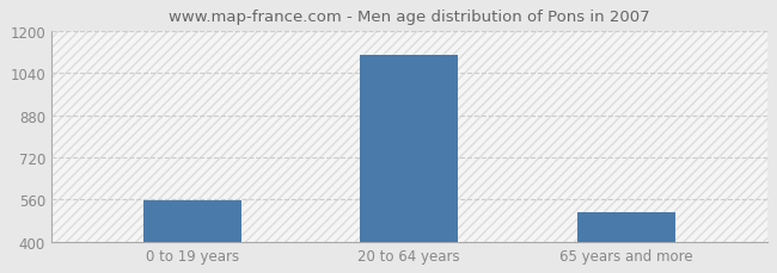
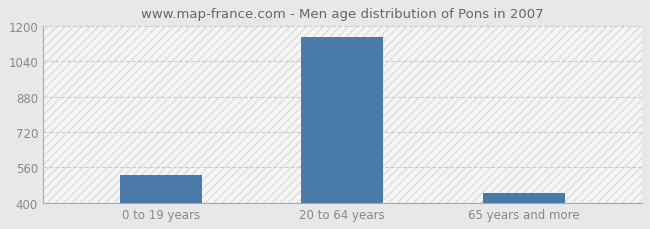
0 to 19 years: 555 -> 527
20 to 64 years: 1110 -> 1150
65 years and more: 510 -> 443
